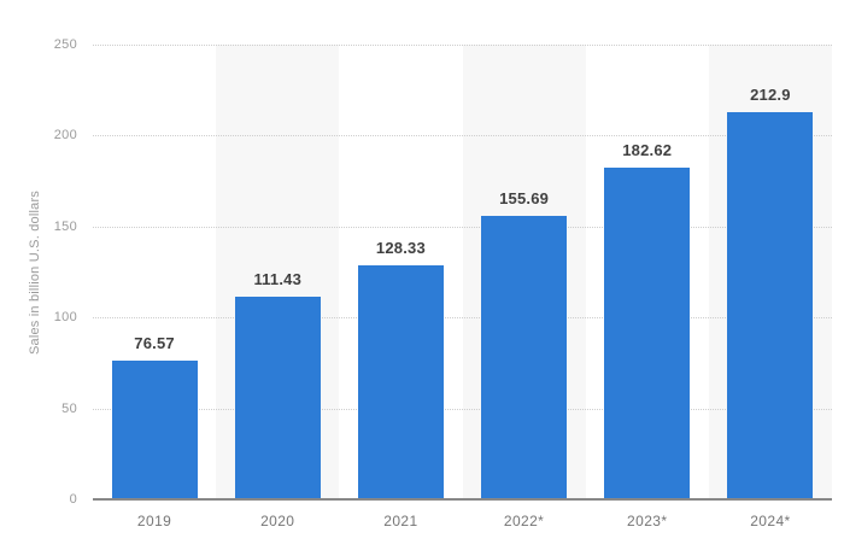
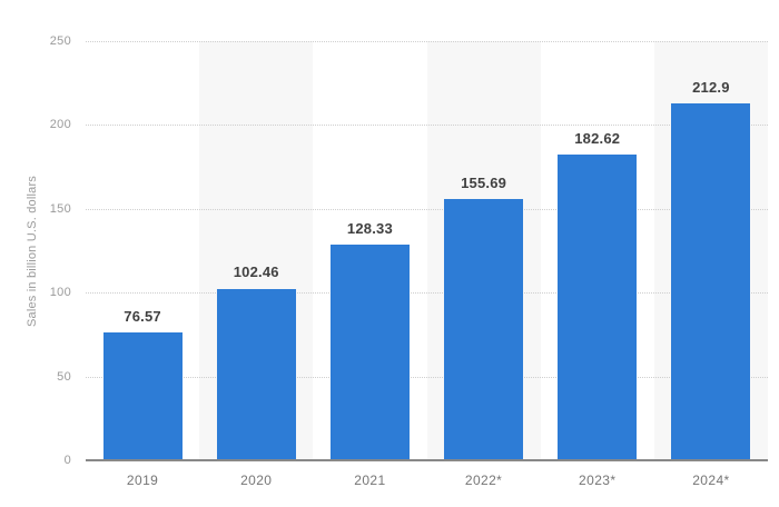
2020: 111.43 -> 102.46
